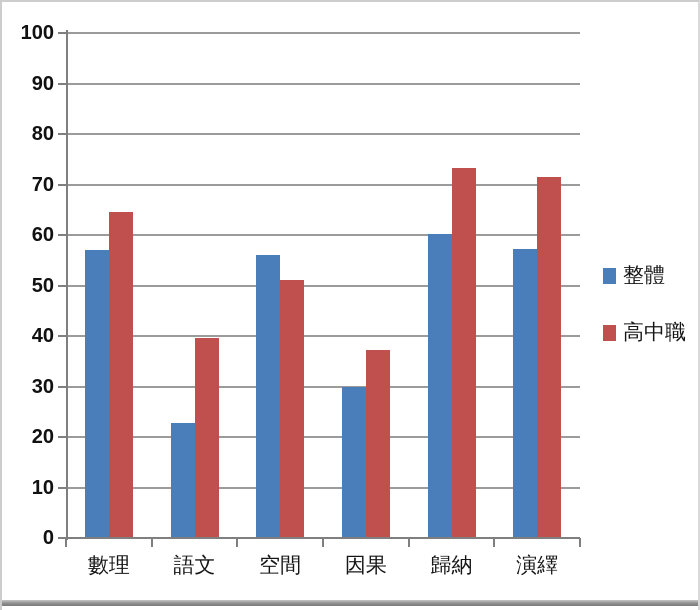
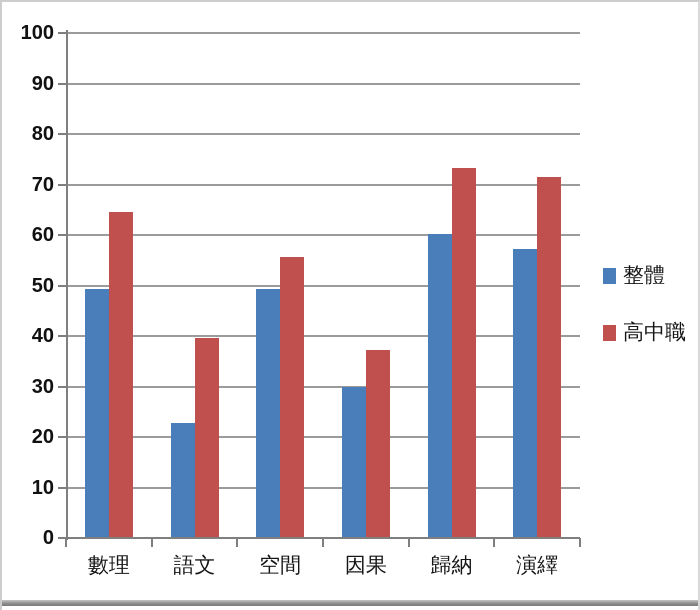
整體/數理: 57 -> 49
整體/空間: 56 -> 49
高中職/空間: 51 -> 56
